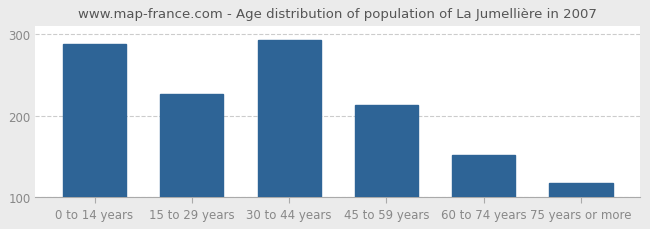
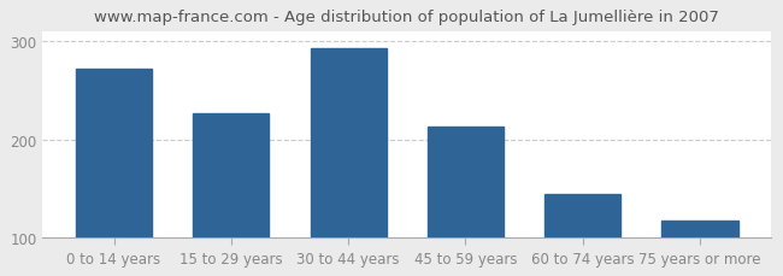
0 to 14 years: 287 -> 272
60 to 74 years: 152 -> 144
